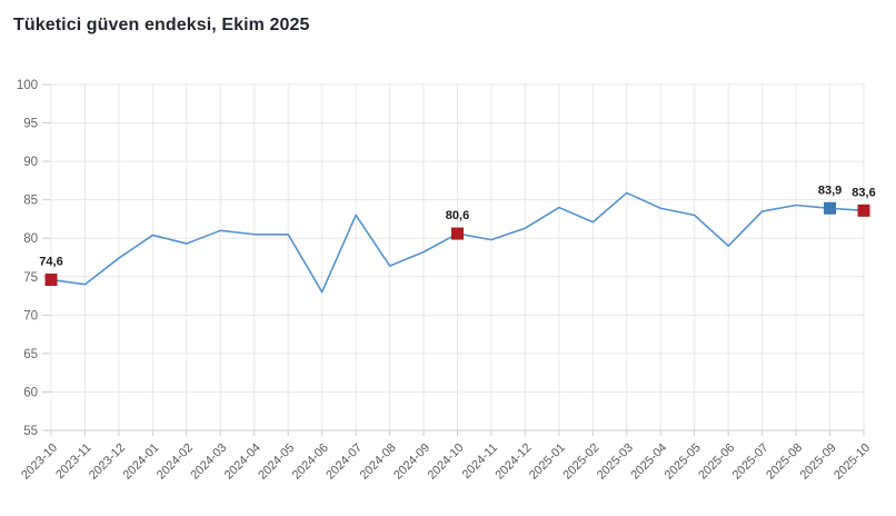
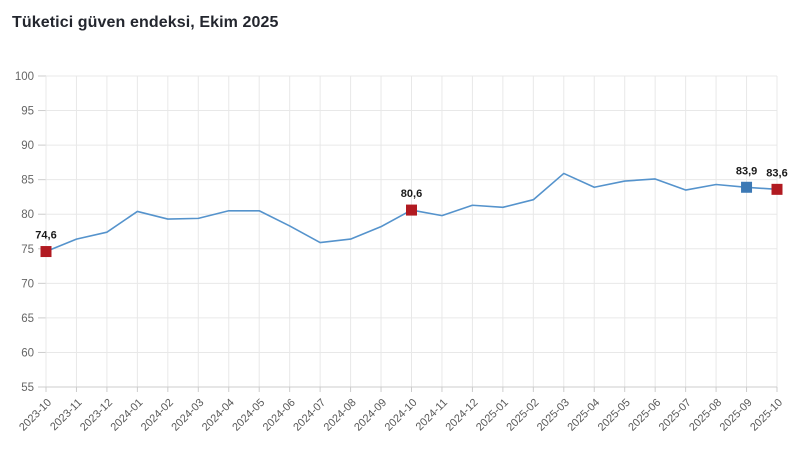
2023-11: 74 -> 76
2024-03: 81 -> 79
2024-06: 73 -> 78
2024-07: 83 -> 76
2025-01: 84 -> 81
2025-05: 83 -> 85
2025-06: 79 -> 85
